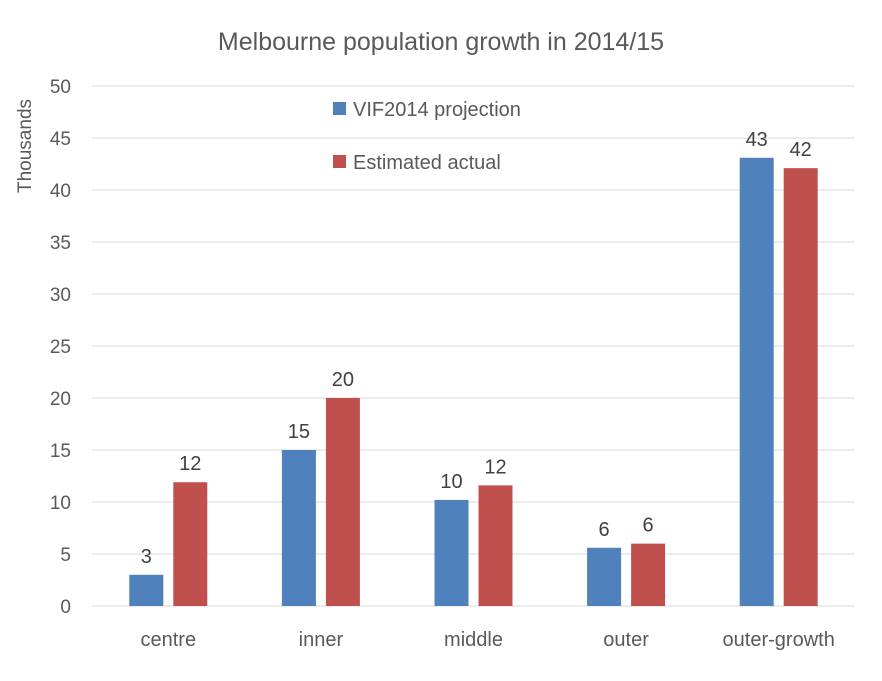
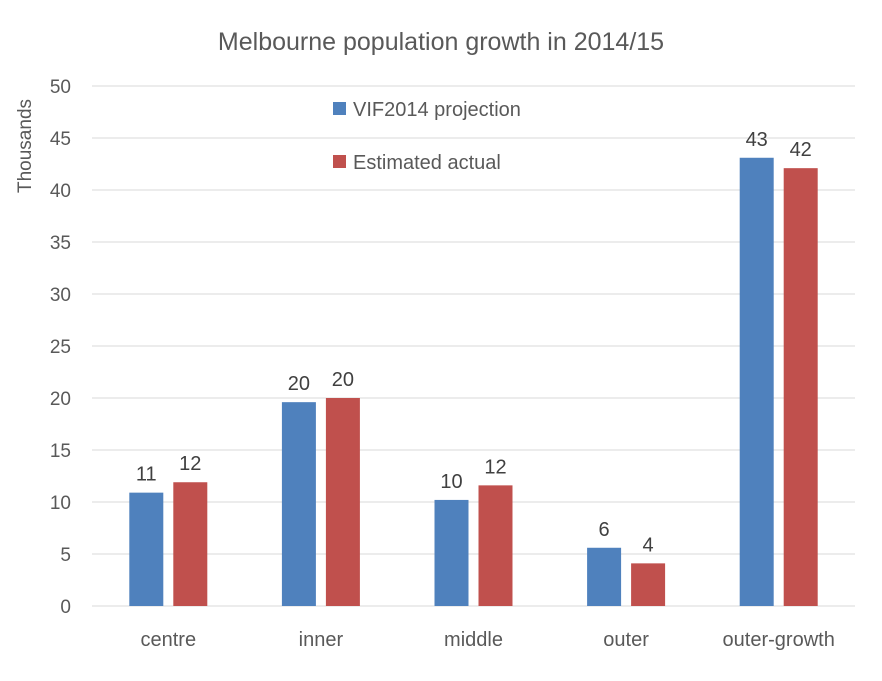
VIF2014 projection/centre: 3 -> 11
VIF2014 projection/inner: 15 -> 20
Estimated actual/outer: 6 -> 4
